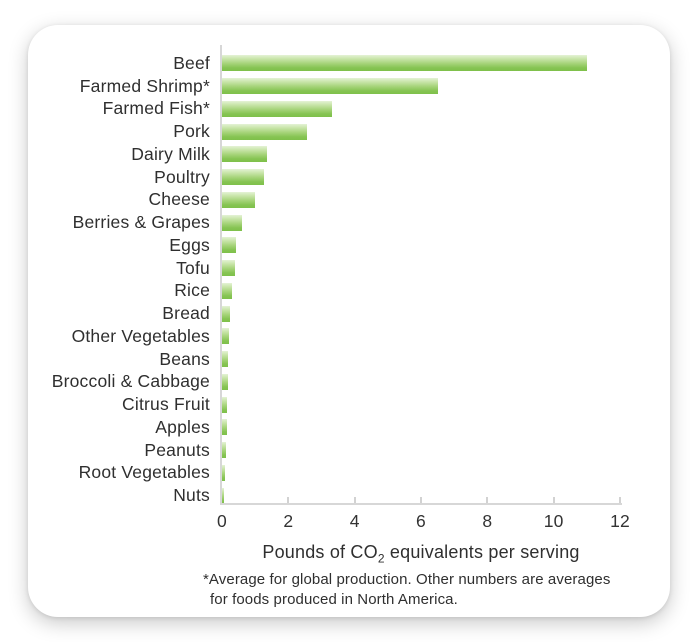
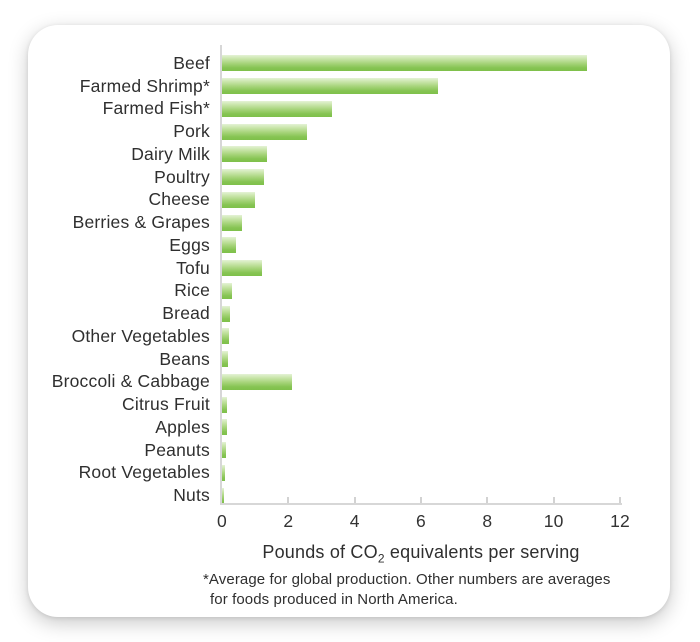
Tofu: 0.4 -> 1.2
Broccoli & Cabbage: 0.2 -> 2.1
